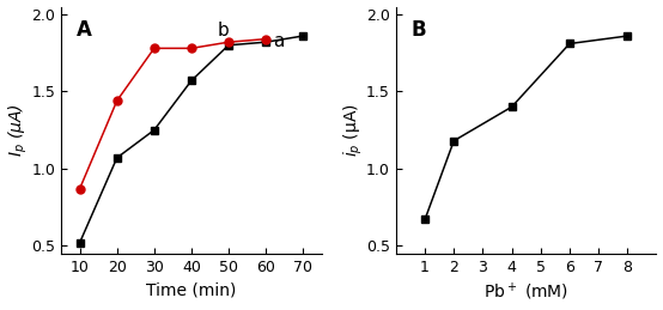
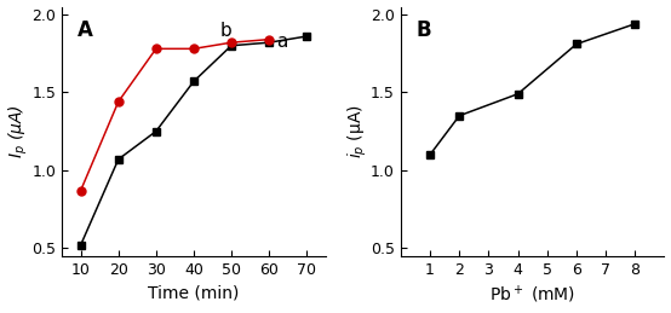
1: 0.67 -> 1.10
2: 1.18 -> 1.35
4: 1.40 -> 1.49
8: 1.86 -> 1.94
